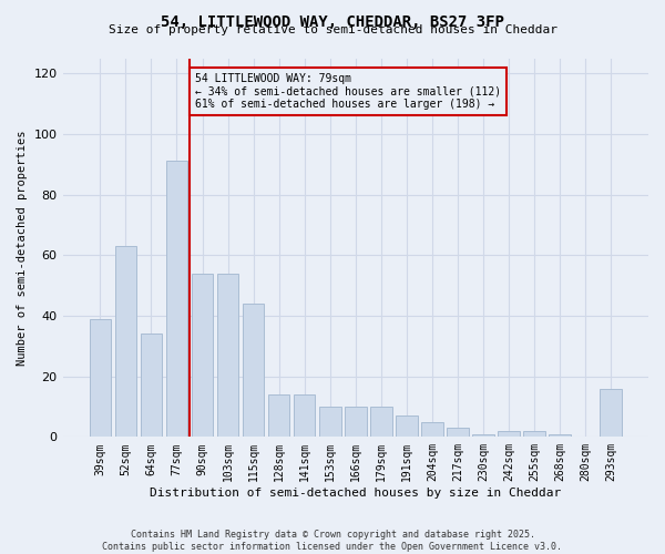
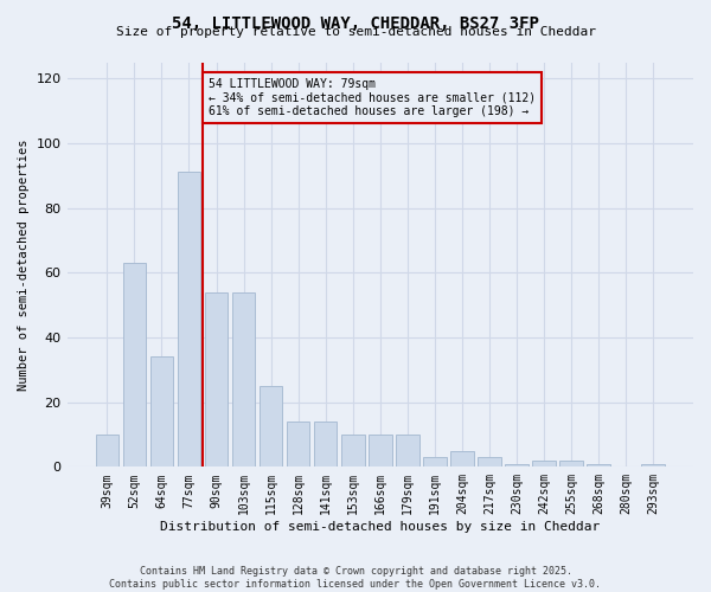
39sqm: 39 -> 10
115sqm: 44 -> 25
191sqm: 7 -> 3
293sqm: 16 -> 1
